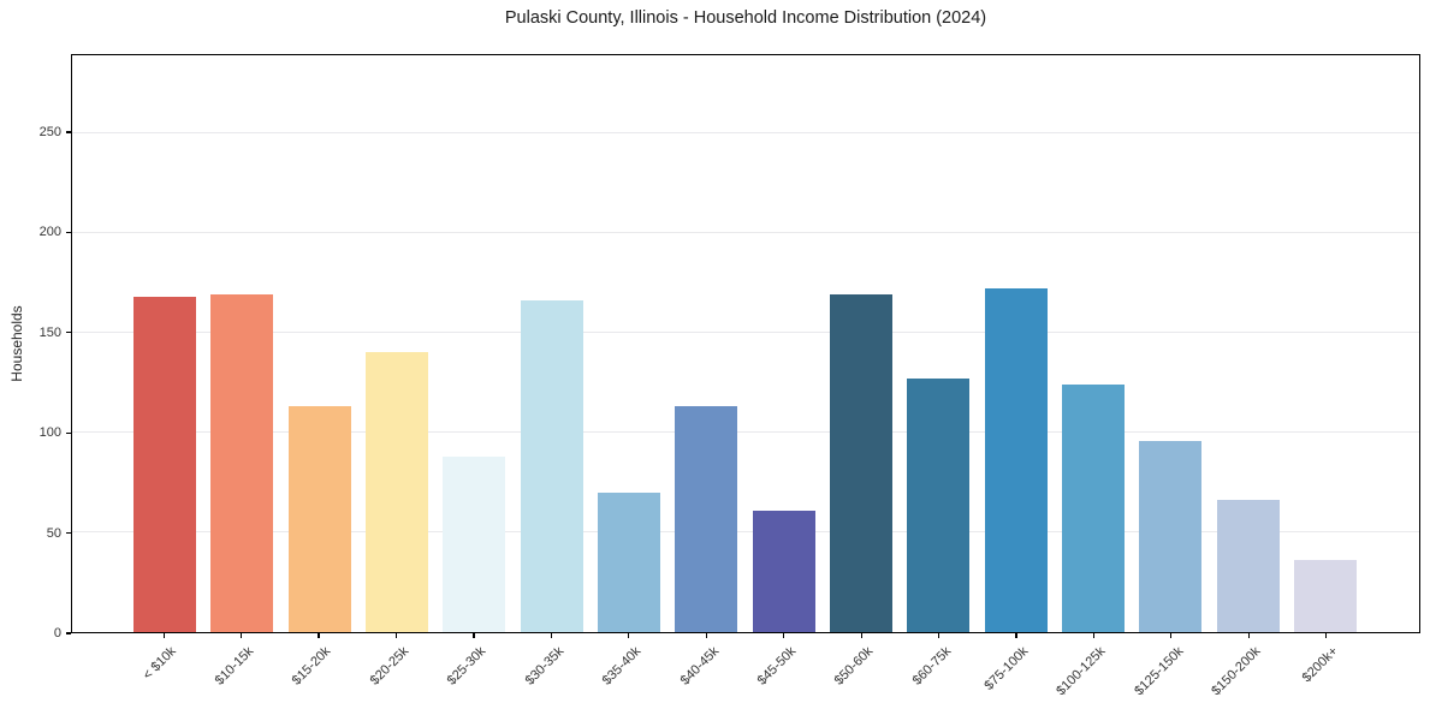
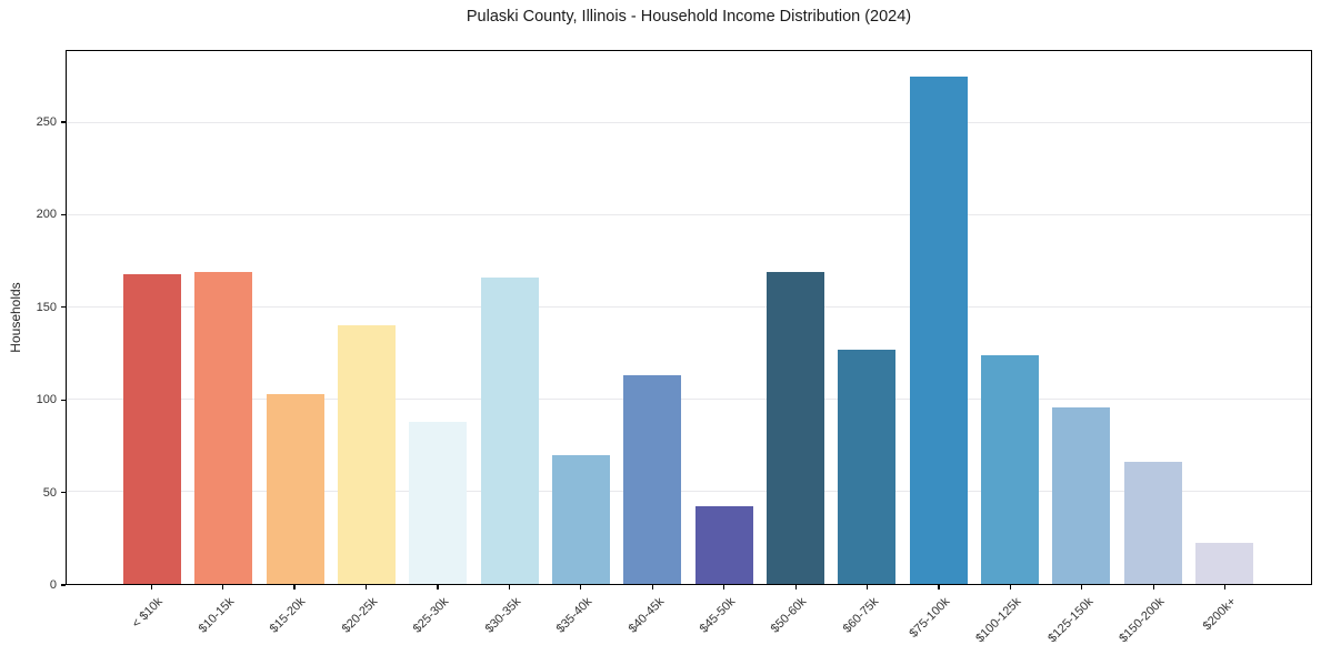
$15-20k: 113 -> 103
$45-50k: 61 -> 42
$75-100k: 172 -> 275
$200k+: 36 -> 22
